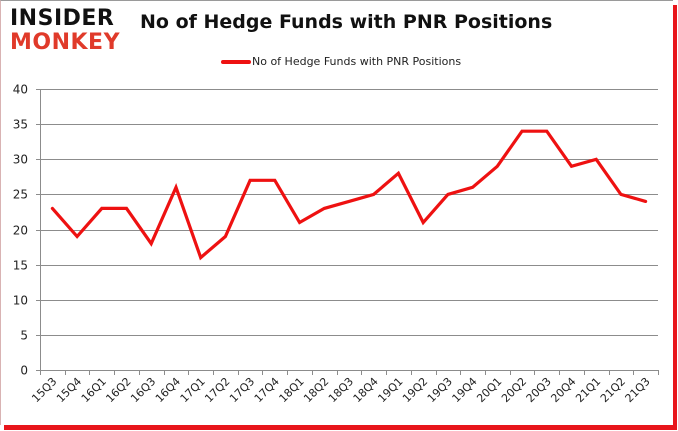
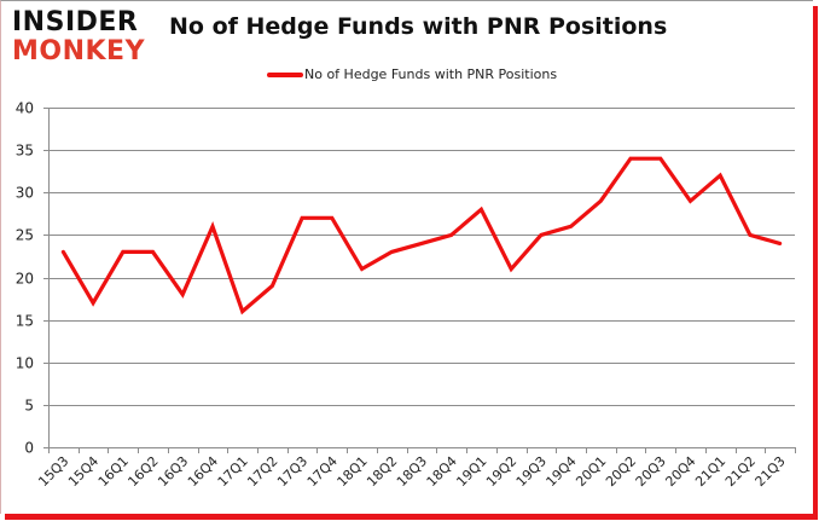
15Q4: 19 -> 17
21Q1: 30 -> 32
